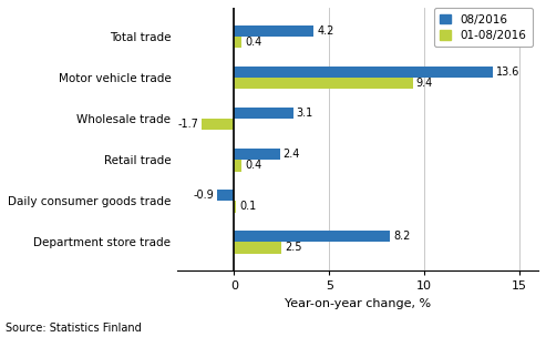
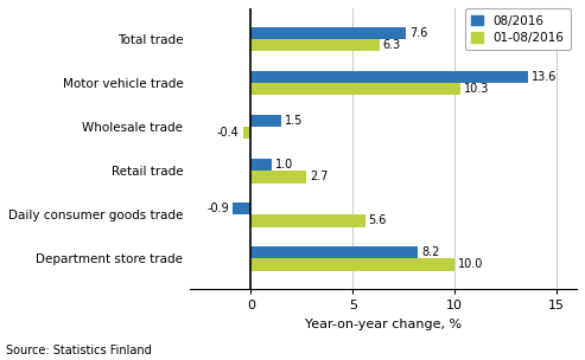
08/2016/Total trade: 4.2 -> 7.6
01-08/2016/Total trade: 0.4 -> 6.3
01-08/2016/Motor vehicle trade: 9.4 -> 10.3
08/2016/Wholesale trade: 3.1 -> 1.5
01-08/2016/Wholesale trade: -1.7 -> -0.4
08/2016/Retail trade: 2.4 -> 1.0
01-08/2016/Retail trade: 0.4 -> 2.7
01-08/2016/Daily consumer goods trade: 0.1 -> 5.6
01-08/2016/Department store trade: 2.5 -> 10.0
